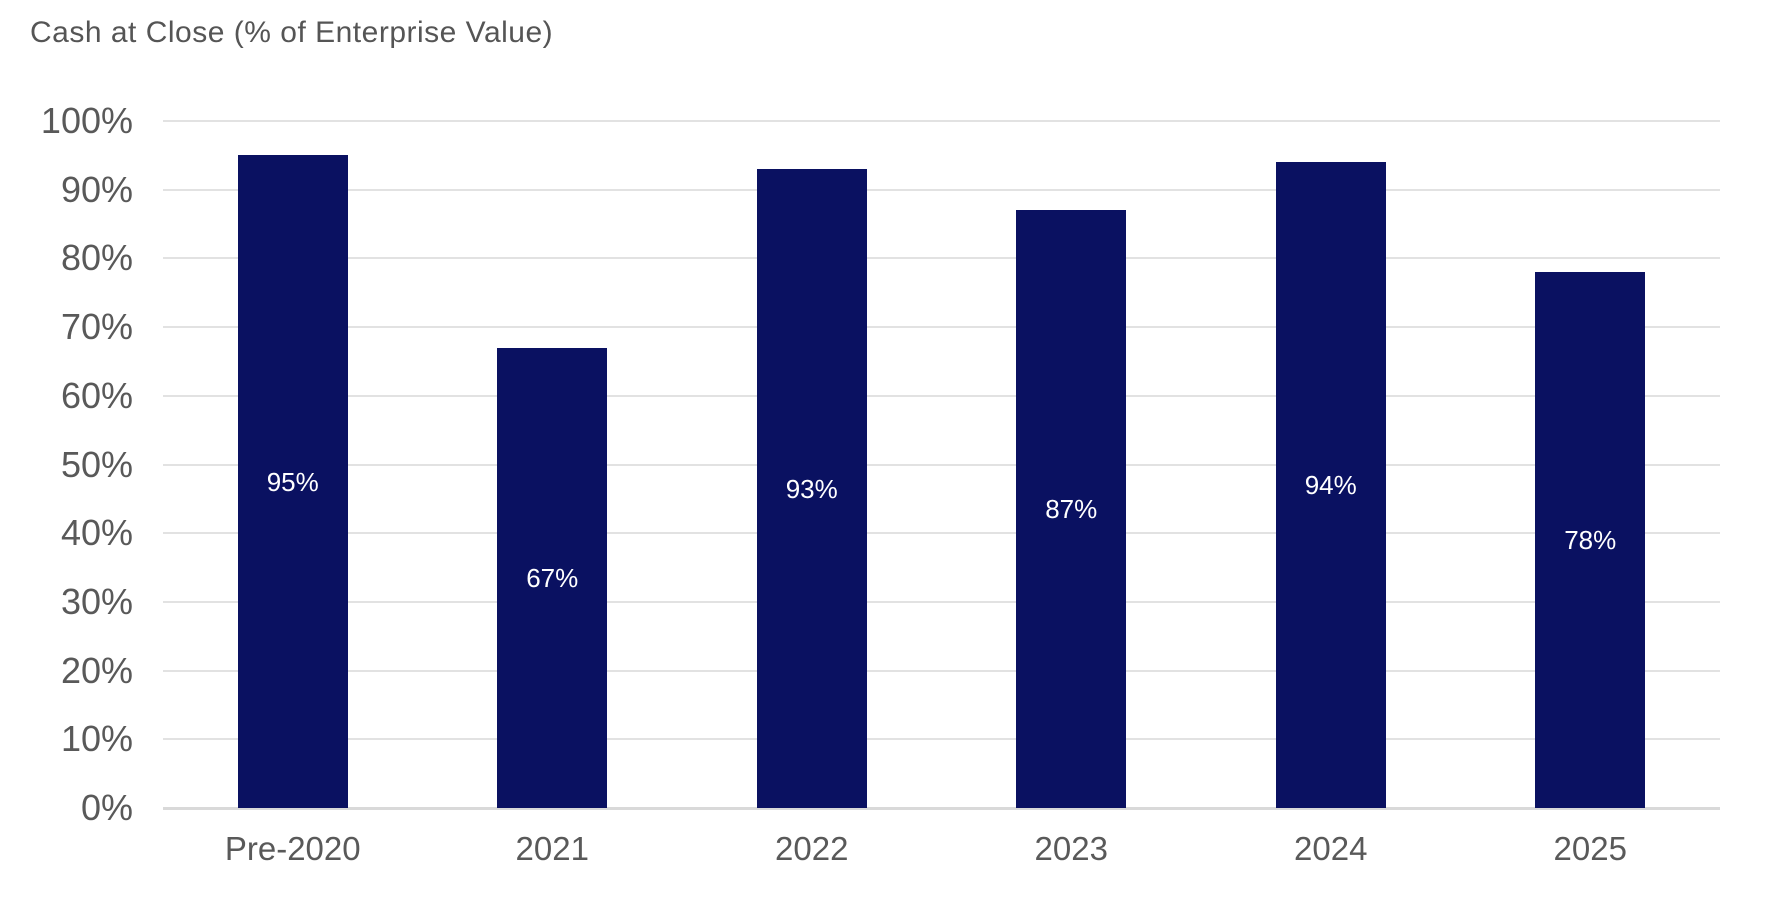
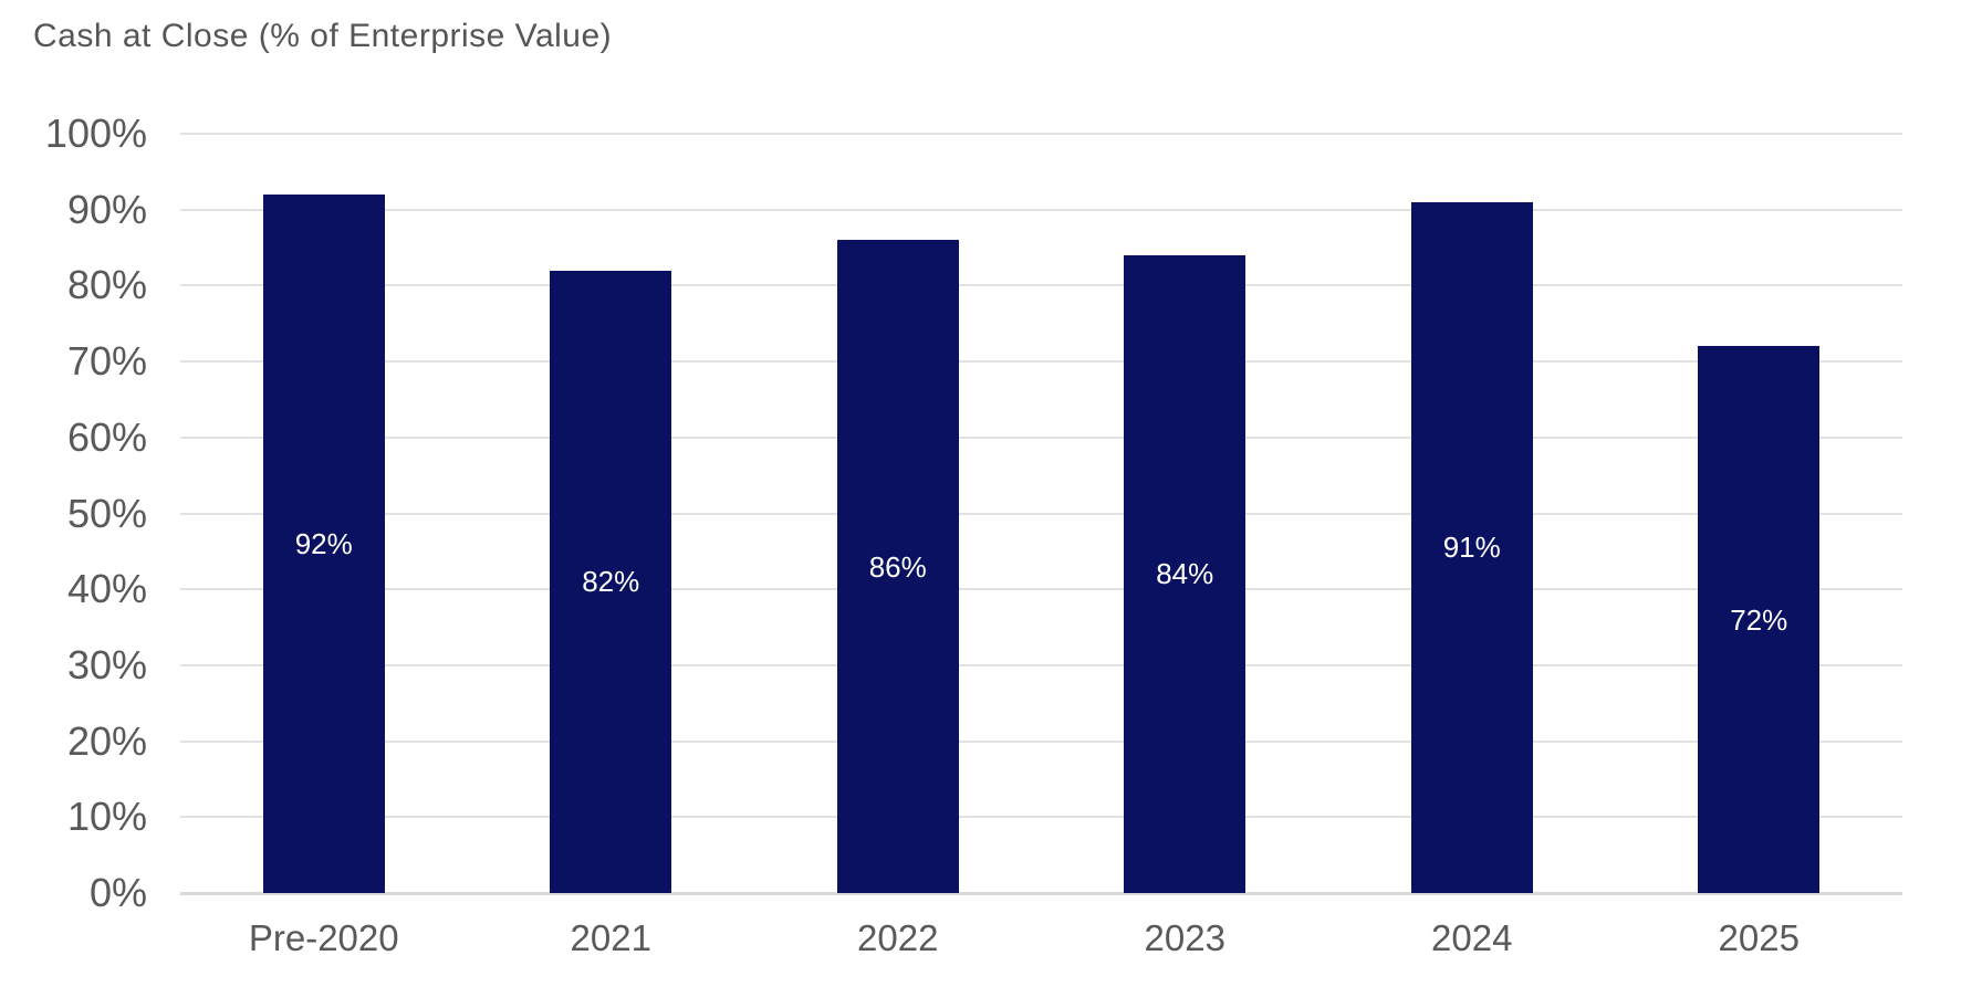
Pre-2020: 95% -> 92%
2021: 67% -> 82%
2022: 93% -> 86%
2023: 87% -> 84%
2024: 94% -> 91%
2025: 78% -> 72%
